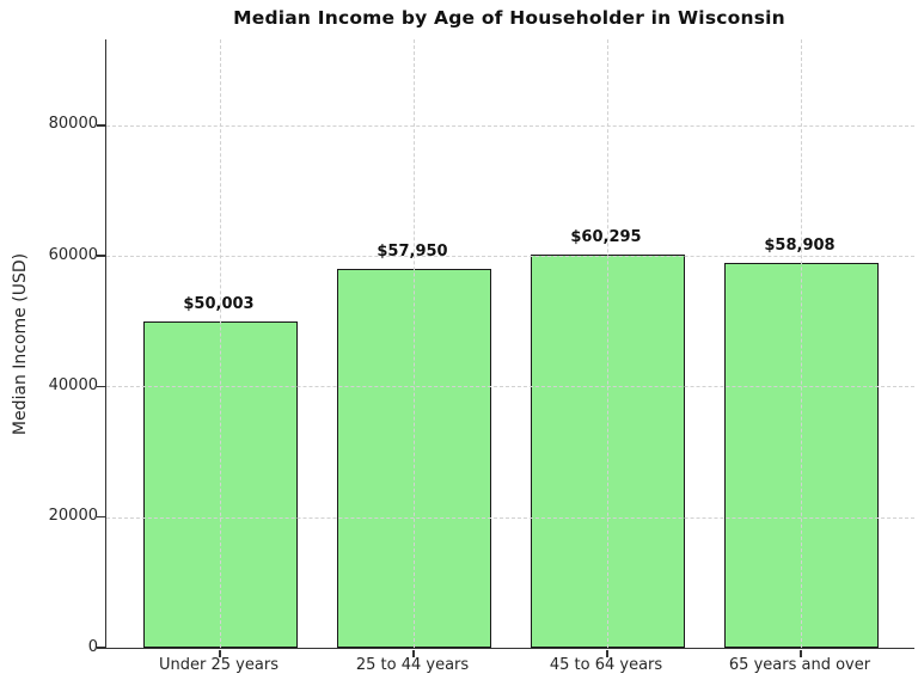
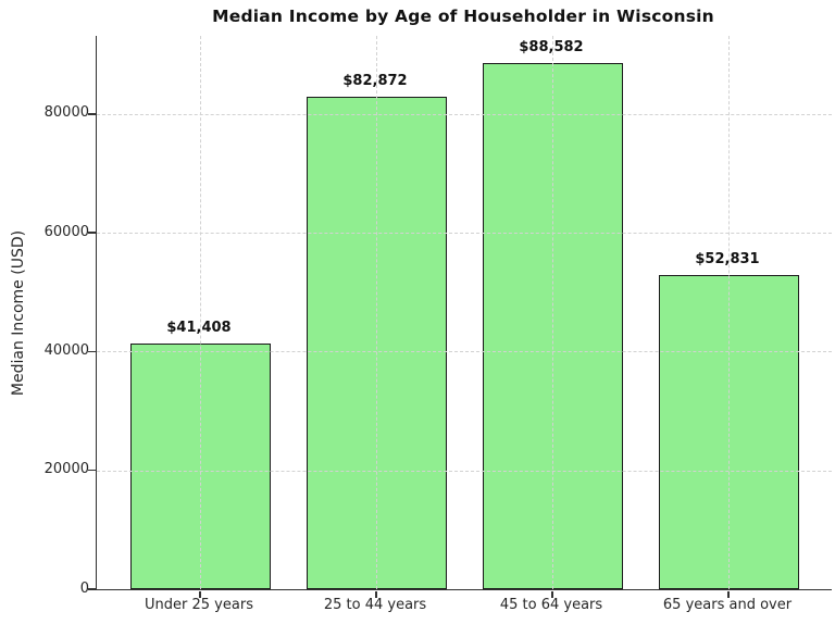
Under 25 years: $50,003 -> $41,408
25 to 44 years: $57,950 -> $82,872
45 to 64 years: $60,295 -> $88,582
65 years and over: $58,908 -> $52,831
